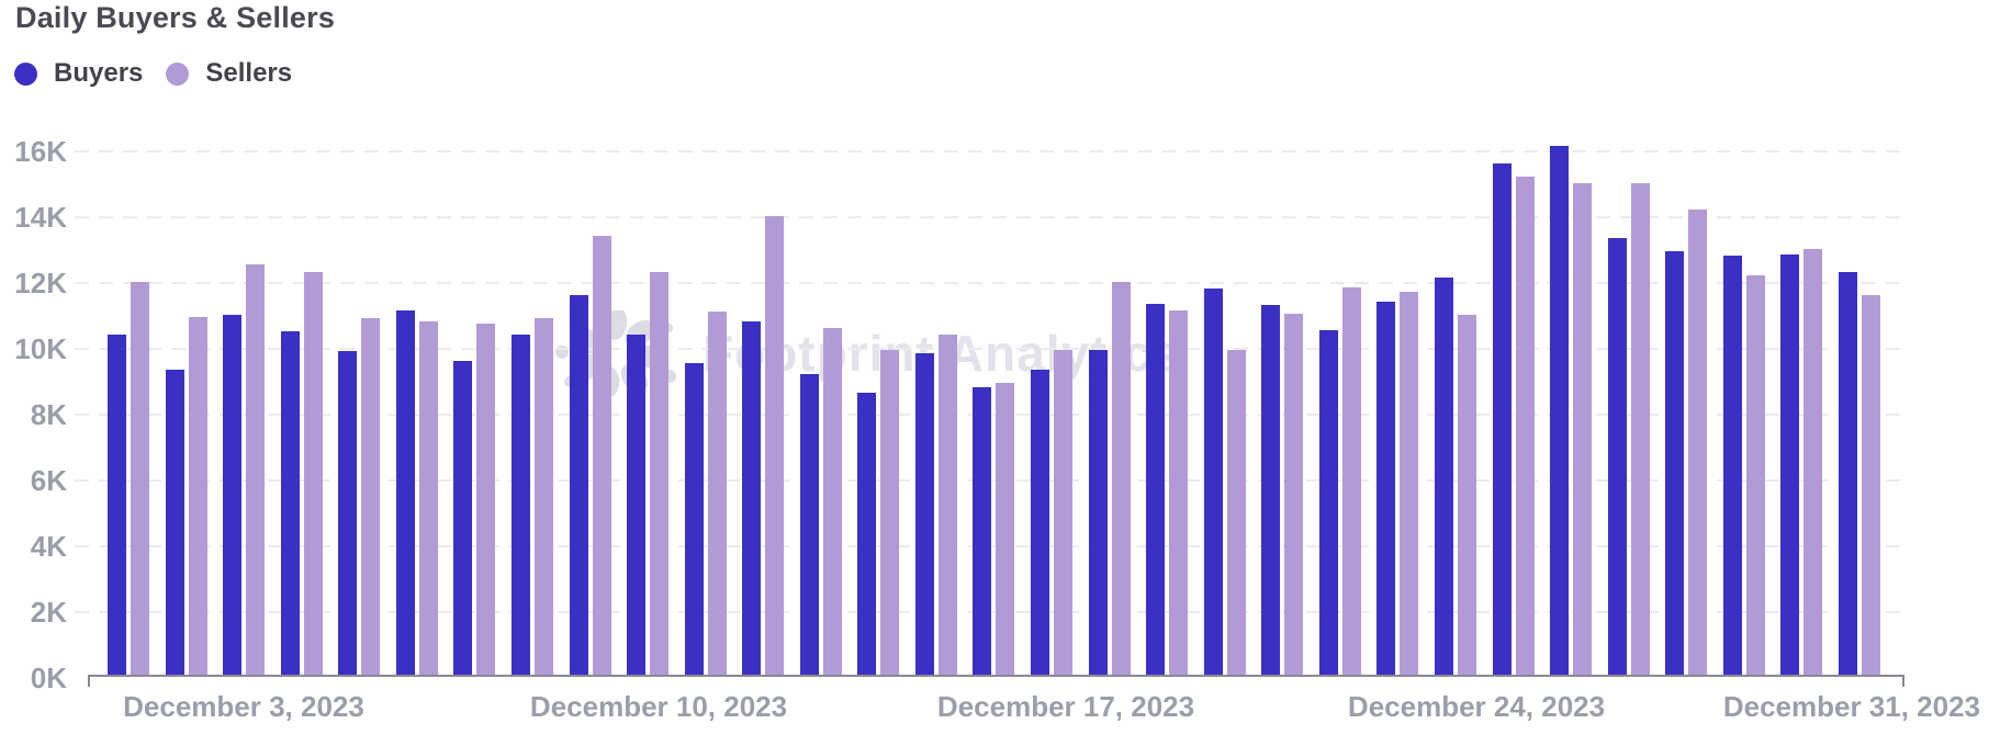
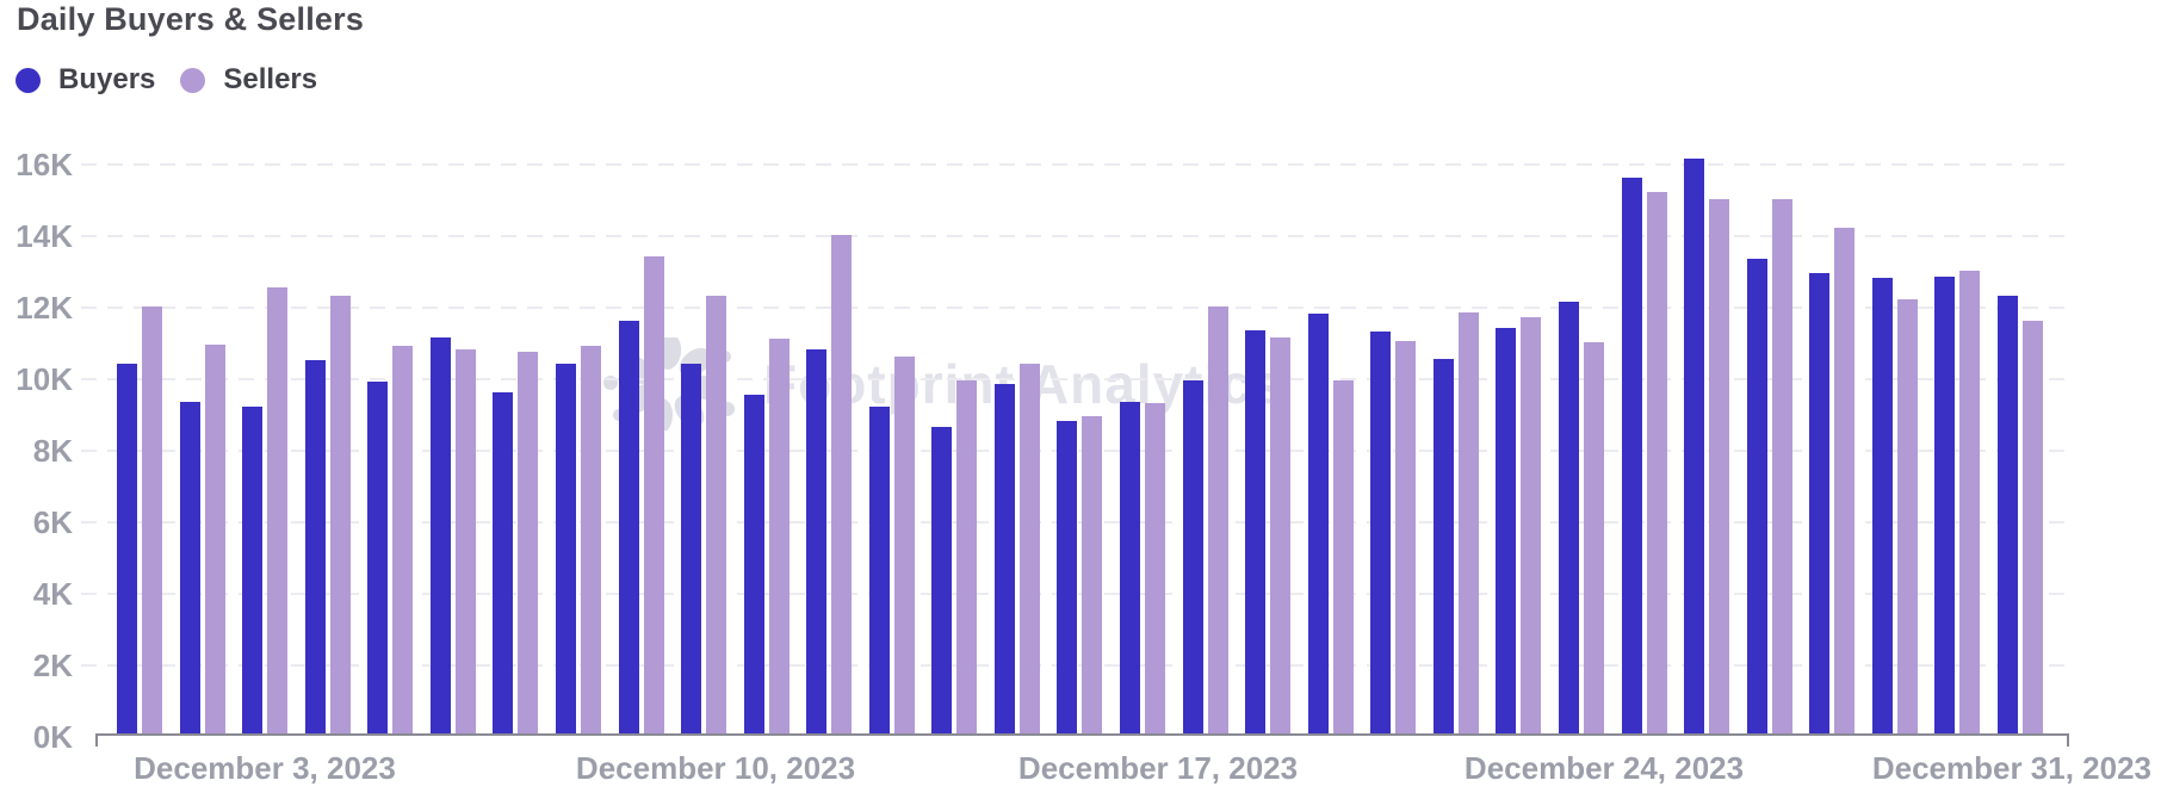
Buyers/December 3, 2023: 11.0K -> 9.2K
Sellers/December 17, 2023: 10.0K -> 9.3K
